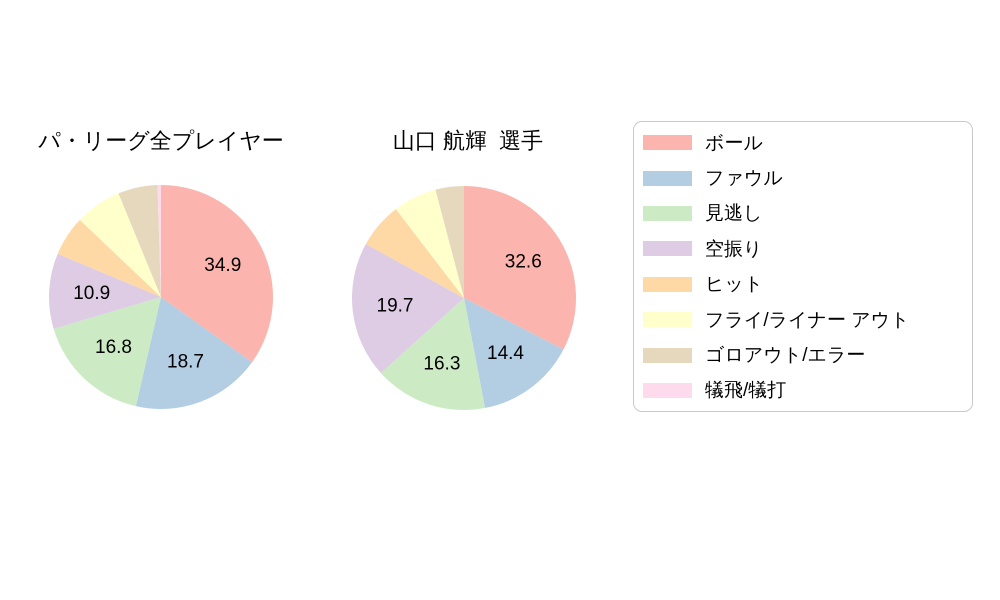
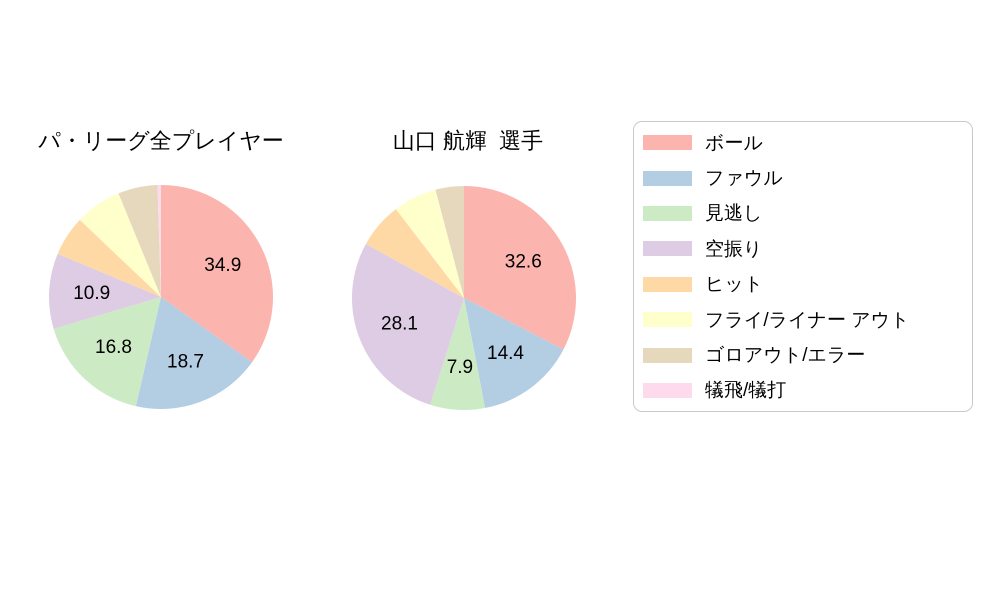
山口 航輝 選手/見逃し: 16.3 -> 7.9
山口 航輝 選手/空振り: 19.7 -> 28.1
